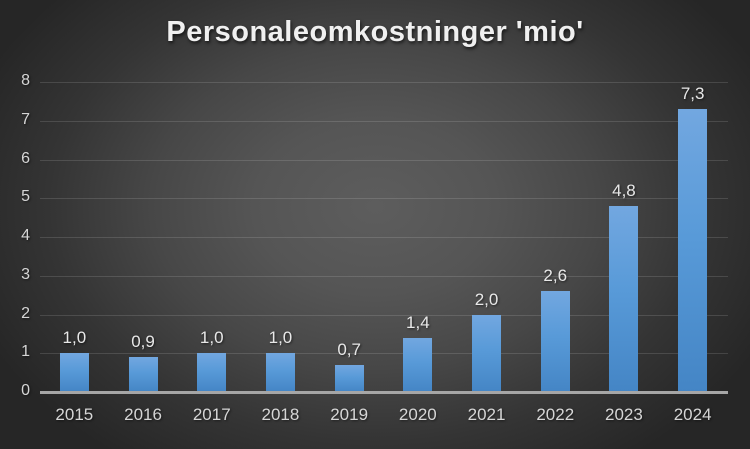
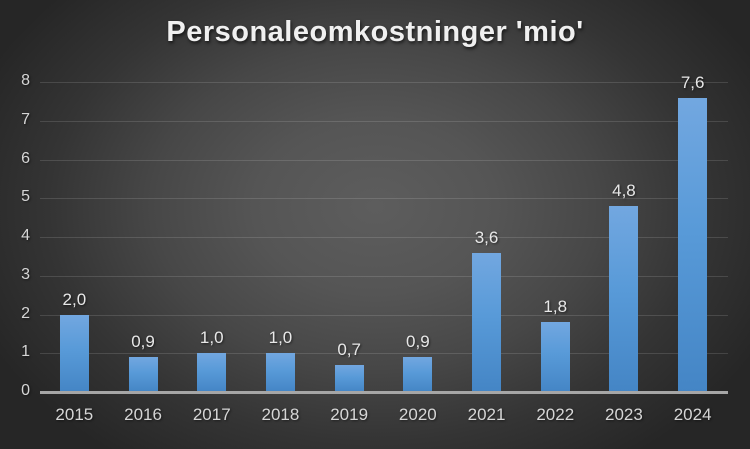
2015: 1,0 -> 2,0
2020: 1,4 -> 0,9
2021: 2,0 -> 3,6
2022: 2,6 -> 1,8
2024: 7,3 -> 7,6
